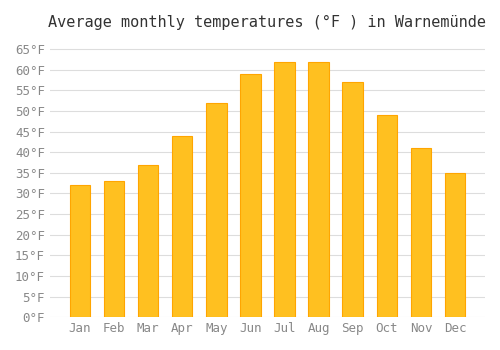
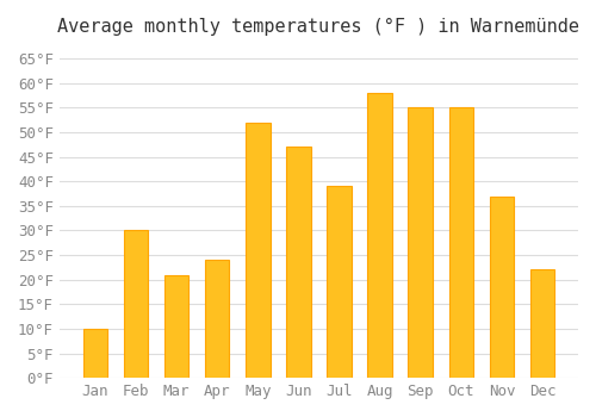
Jan: 32°F -> 10°F
Feb: 33°F -> 30°F
Mar: 37°F -> 21°F
Apr: 44°F -> 24°F
Jun: 59°F -> 47°F
Jul: 62°F -> 39°F
Aug: 62°F -> 58°F
Sep: 57°F -> 55°F
Oct: 49°F -> 55°F
Nov: 41°F -> 37°F
Dec: 35°F -> 22°F
